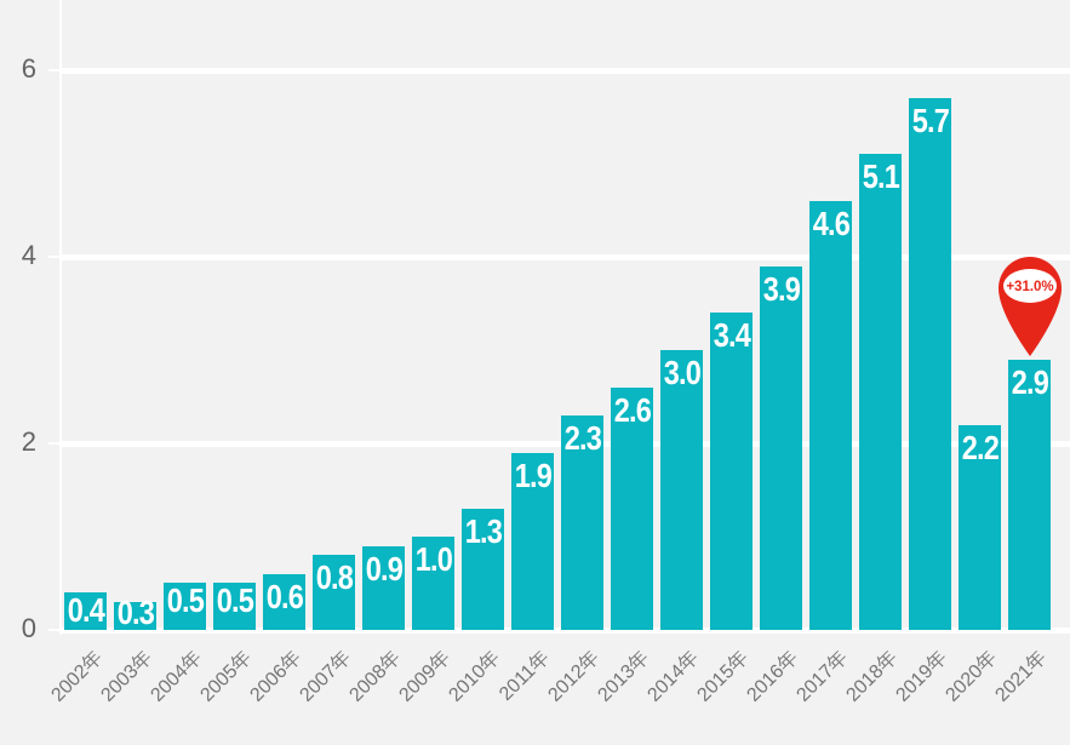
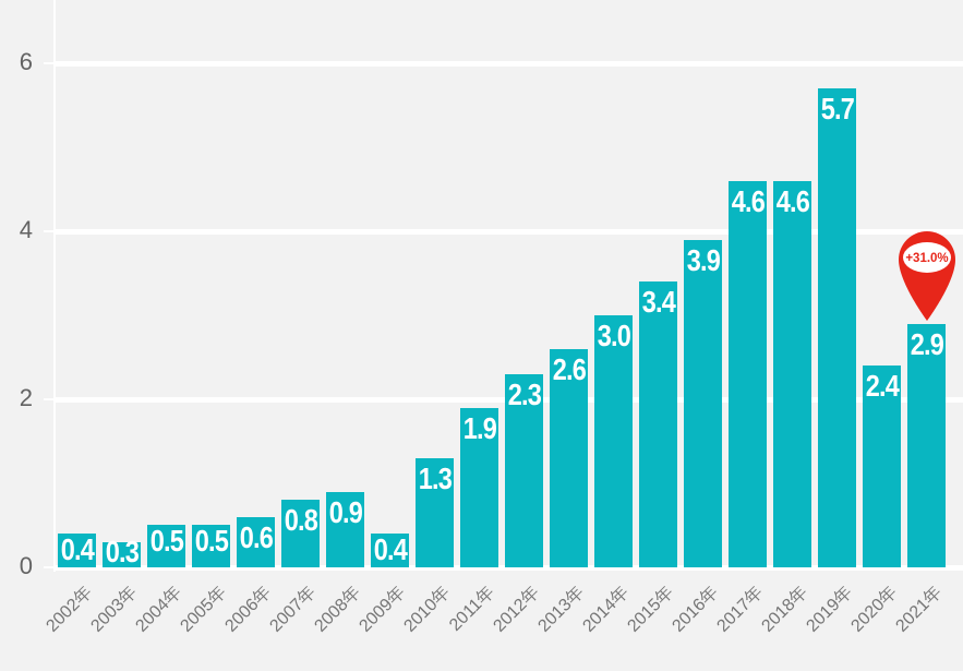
2009年: 1.0 -> 0.4
2018年: 5.1 -> 4.6
2020年: 2.2 -> 2.4
